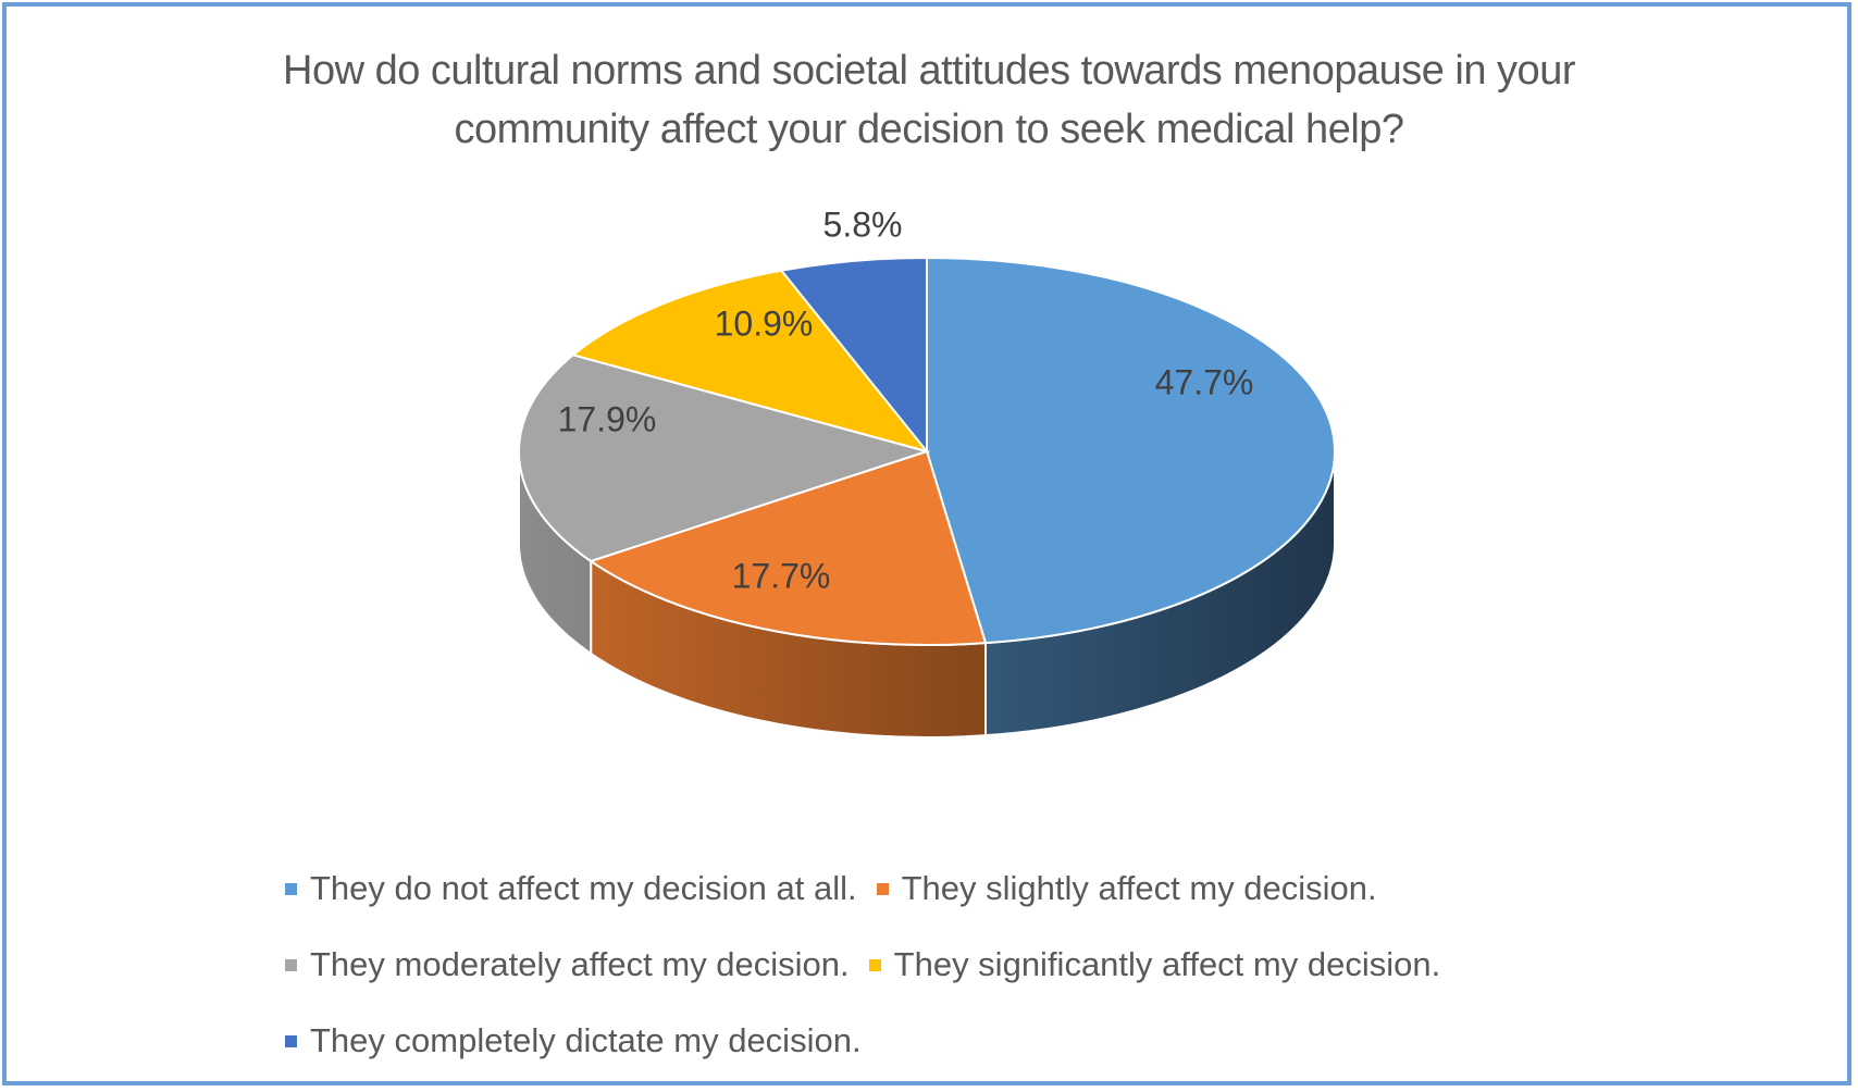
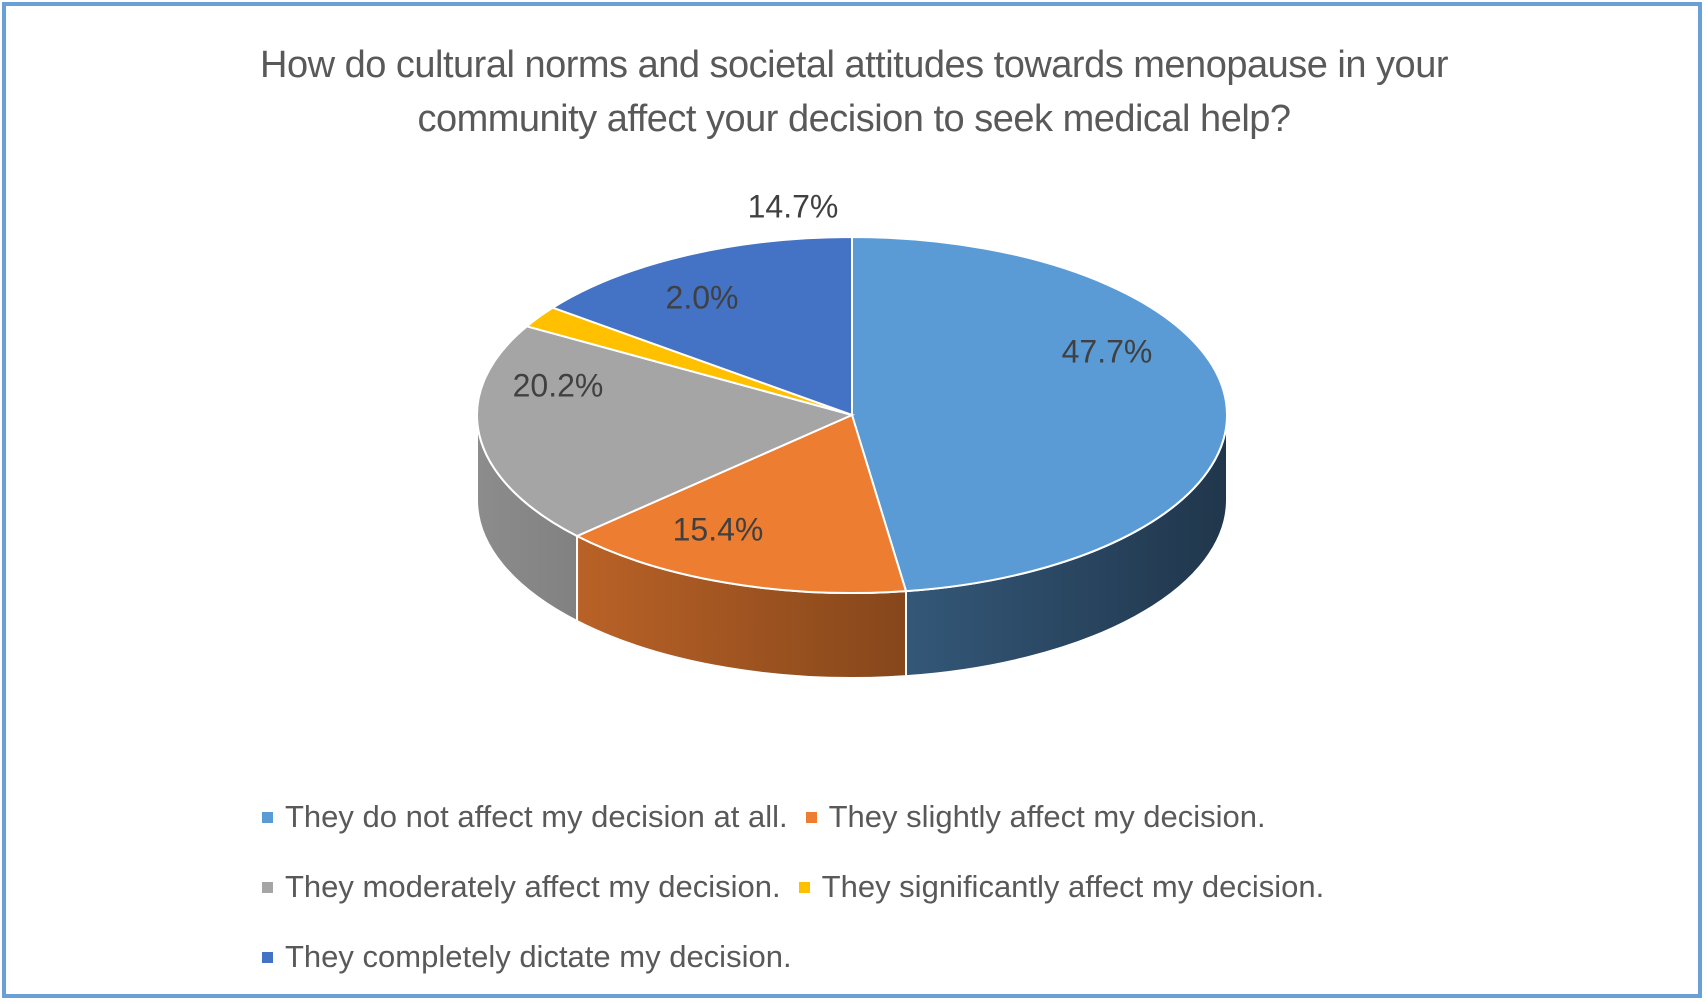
They slightly affect my decision.: 17.7% -> 15.4%
They moderately affect my decision.: 17.9% -> 20.2%
They significantly affect my decision.: 10.9% -> 2.0%
They completely dictate my decision.: 5.8% -> 14.7%
